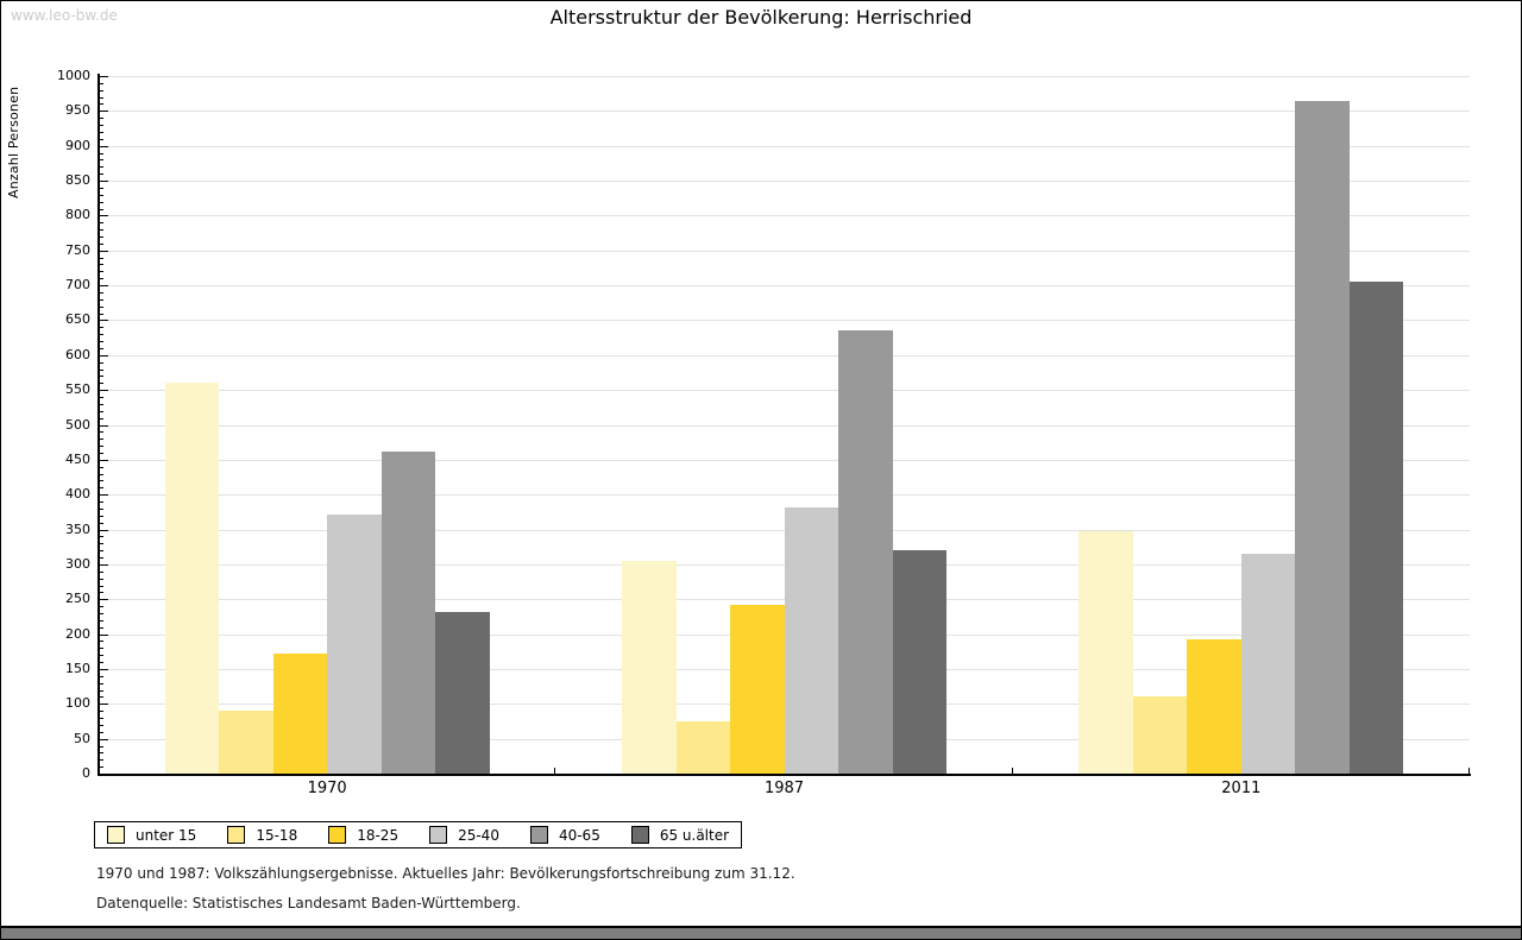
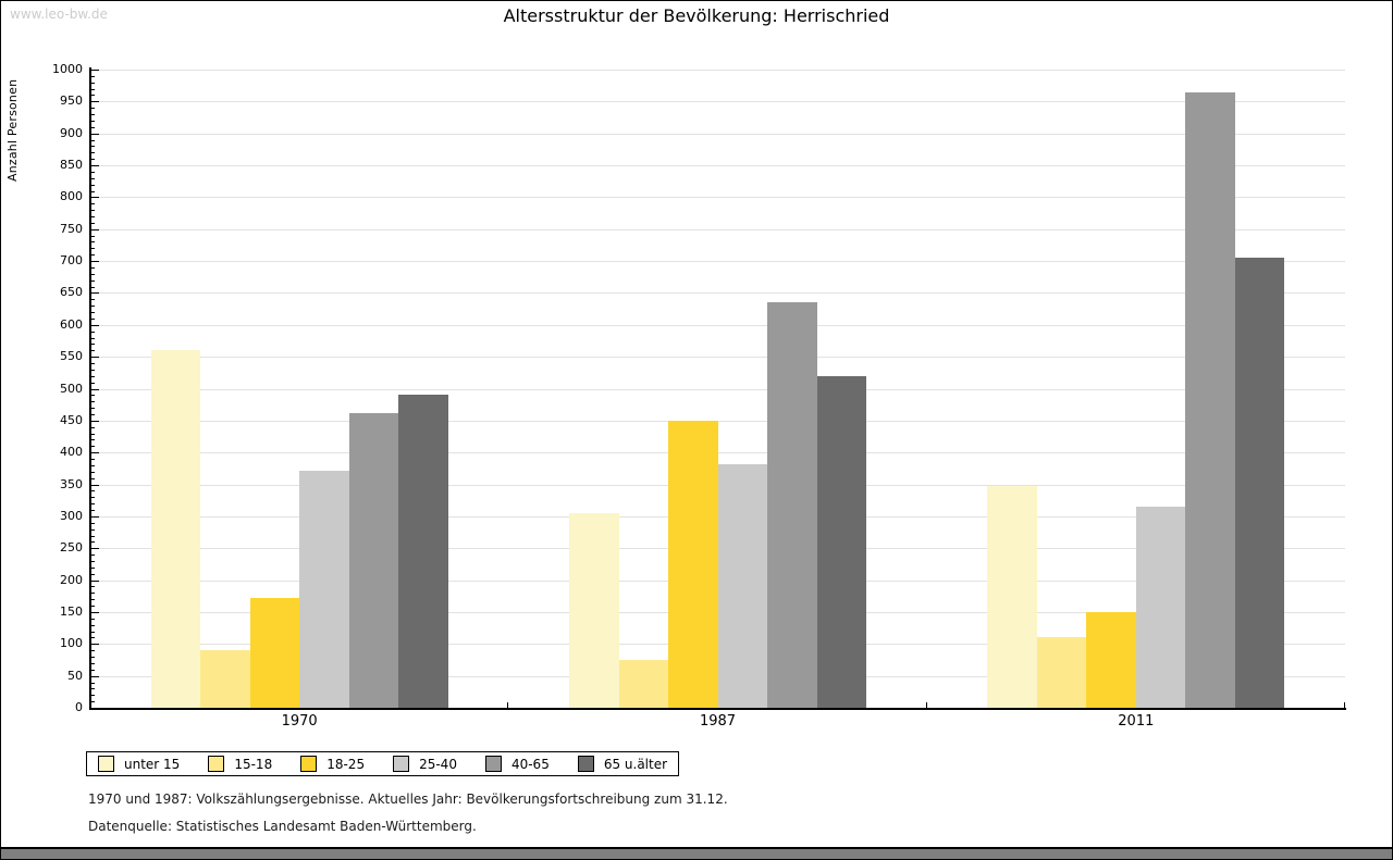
65 u.älter/1970: 230 -> 490
18-25/1987: 240 -> 450
65 u.älter/1987: 320 -> 520
18-25/2011: 190 -> 150
